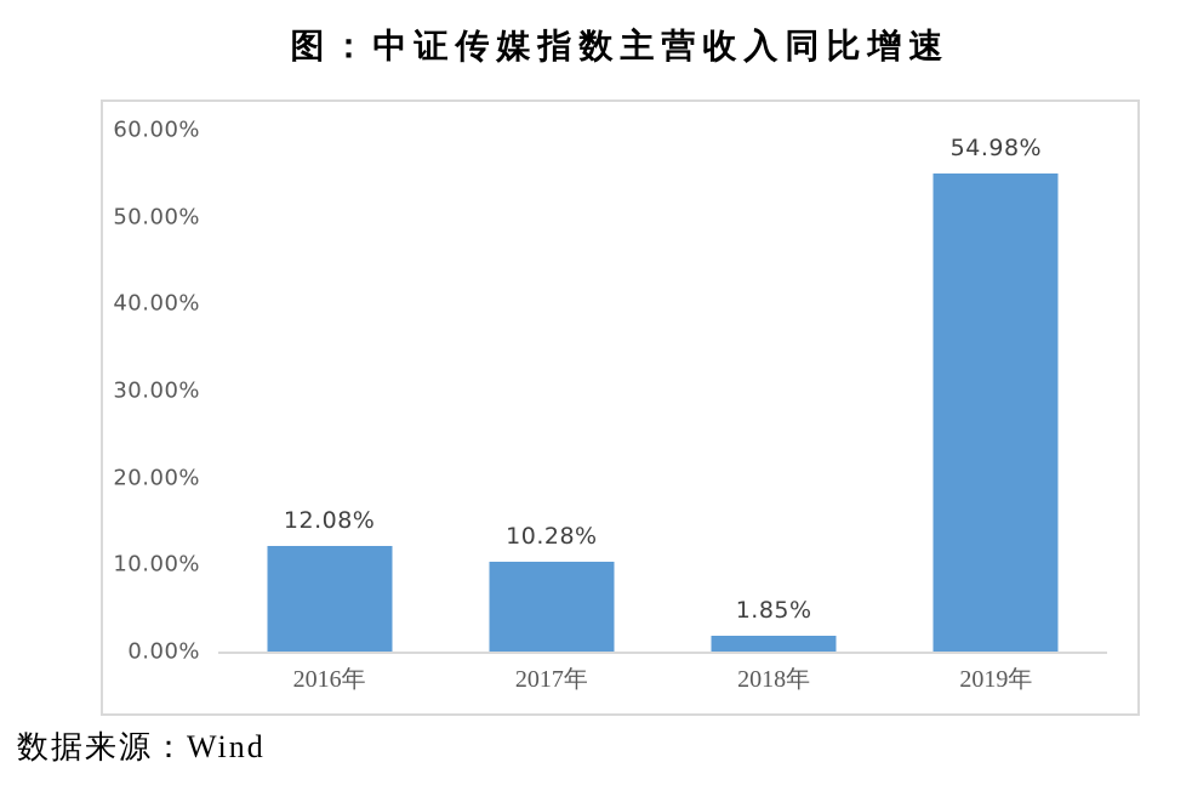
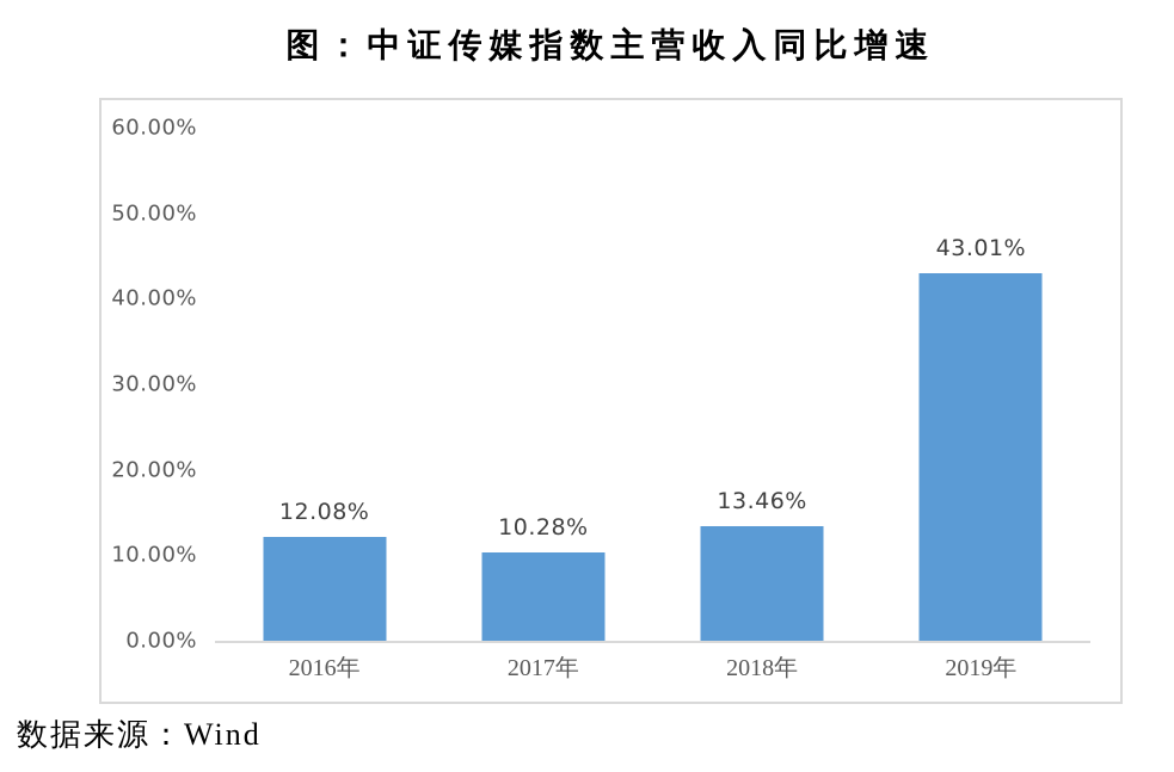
2018年: 1.85% -> 13.46%
2019年: 54.98% -> 43.01%
